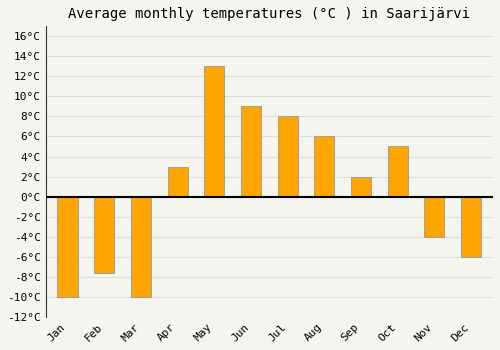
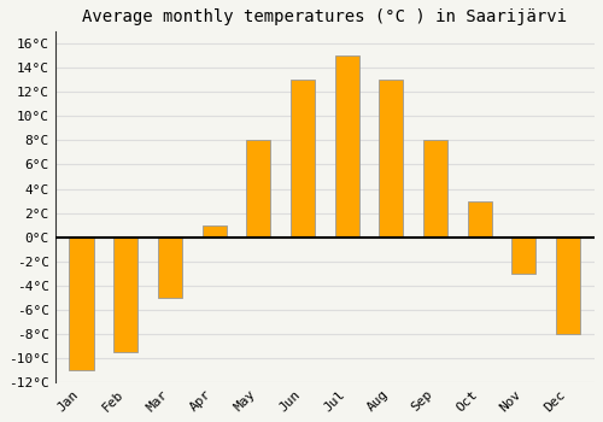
Jan: -10.0°C -> -11.0°C
Feb: -7.6°C -> -9.5°C
Mar: -10.0°C -> -5.0°C
Apr: 3.0°C -> 1.0°C
May: 13.0°C -> 8.0°C
Jun: 9.0°C -> 13.0°C
Jul: 8.0°C -> 15.0°C
Aug: 6.0°C -> 13.0°C
Sep: 2.0°C -> 8.0°C
Oct: 5.0°C -> 3.0°C
Nov: -4.0°C -> -3.0°C
Dec: -6.0°C -> -8.0°C
